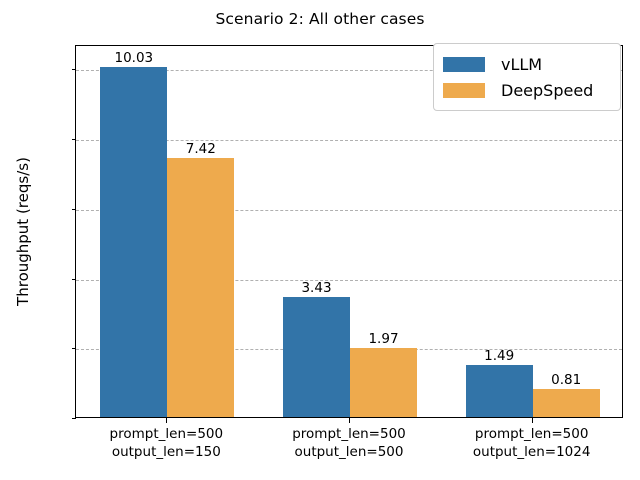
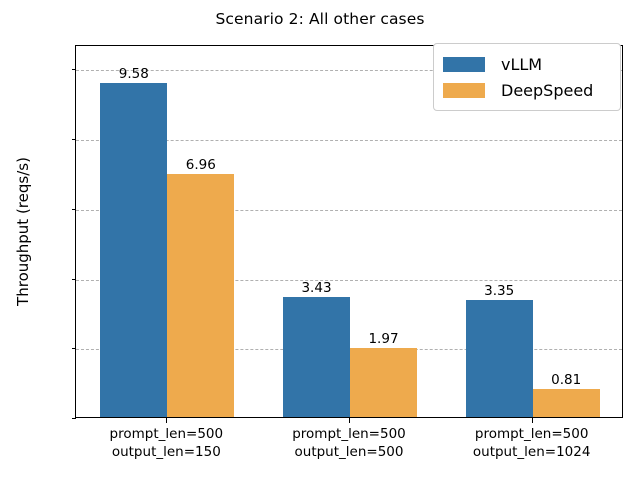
vLLM/prompt_len=500 output_len=150: 10.03 -> 9.58
DeepSpeed/prompt_len=500 output_len=150: 7.42 -> 6.96
vLLM/prompt_len=500 output_len=1024: 1.49 -> 3.35
